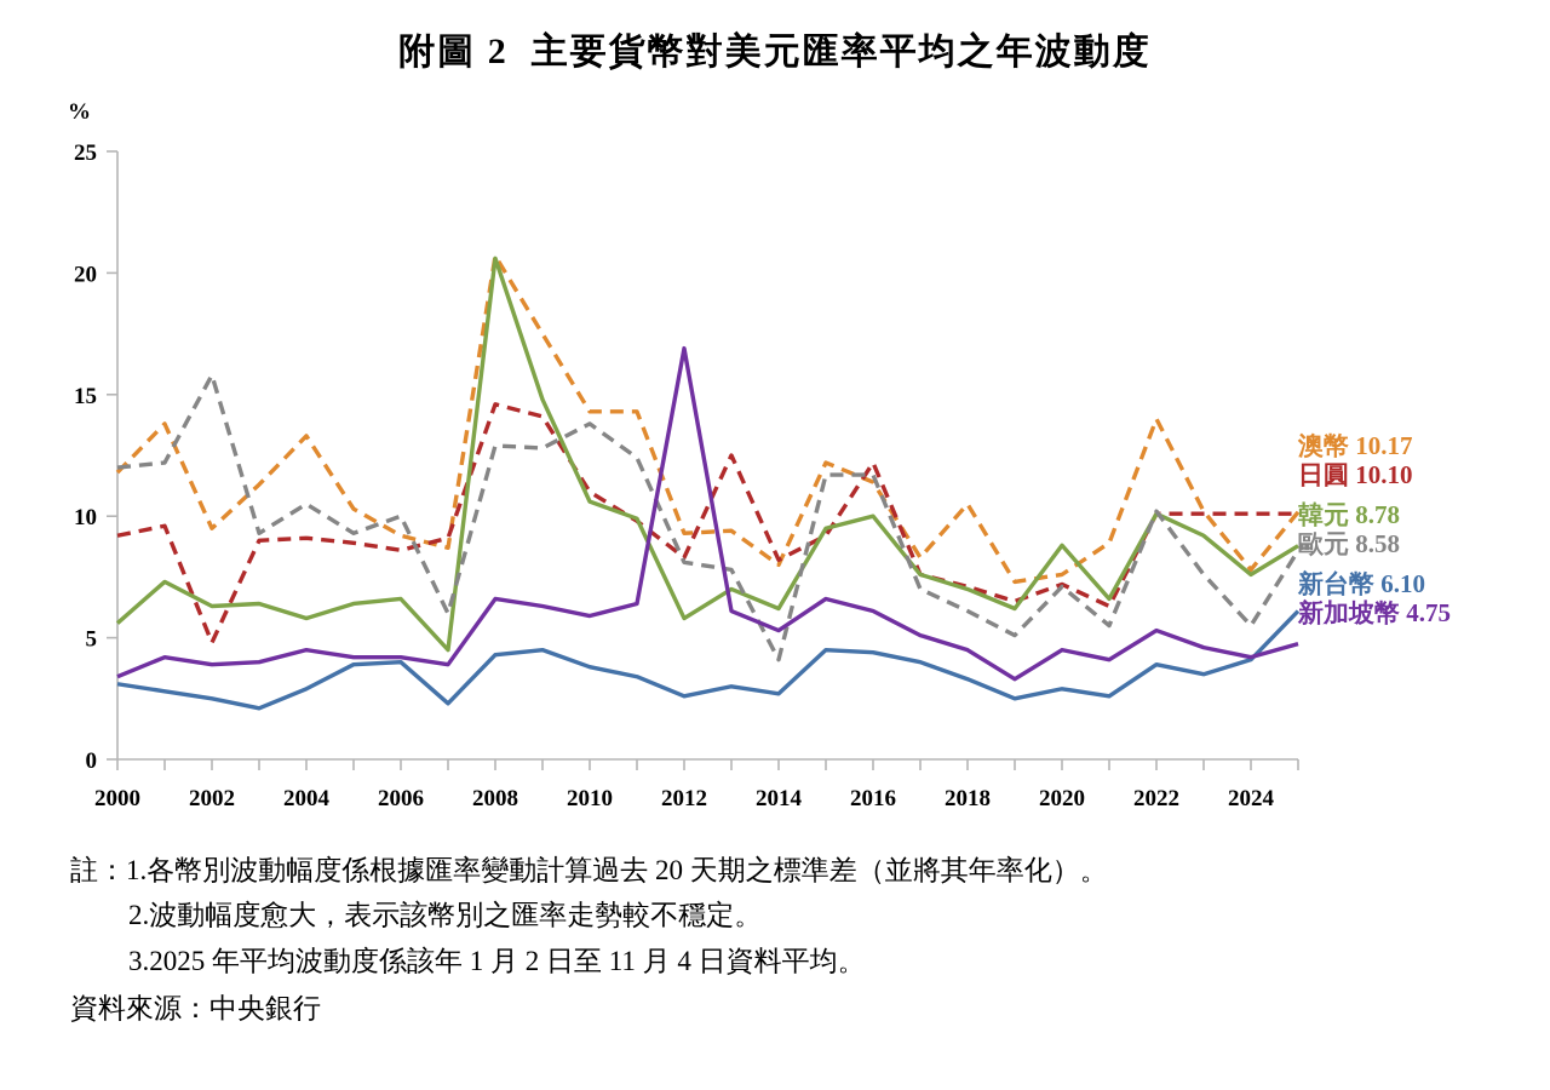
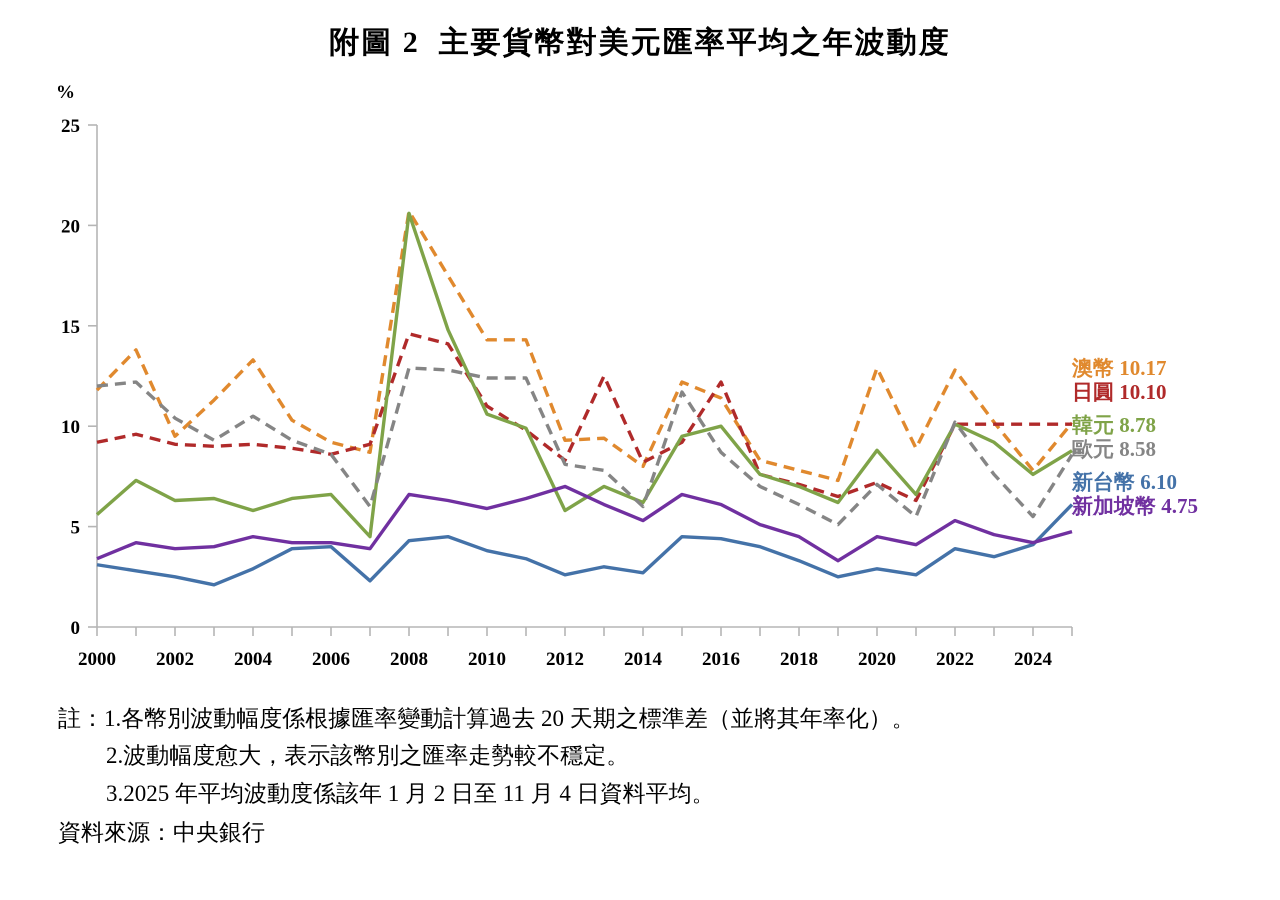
日圓 10.10/2002: 4.8 -> 9.1
歐元 8.58/2002: 15.8 -> 10.4
歐元 8.58/2006: 10.0 -> 8.6
歐元 8.58/2010: 13.8 -> 12.4
新加坡幣 4.75/2012: 16.9 -> 7.0
歐元 8.58/2014: 4.1 -> 6.0
歐元 8.58/2016: 11.7 -> 8.7
澳幣 10.17/2018: 10.5 -> 7.8
澳幣 10.17/2020: 7.6 -> 12.9
澳幣 10.17/2022: 14.0 -> 12.8
